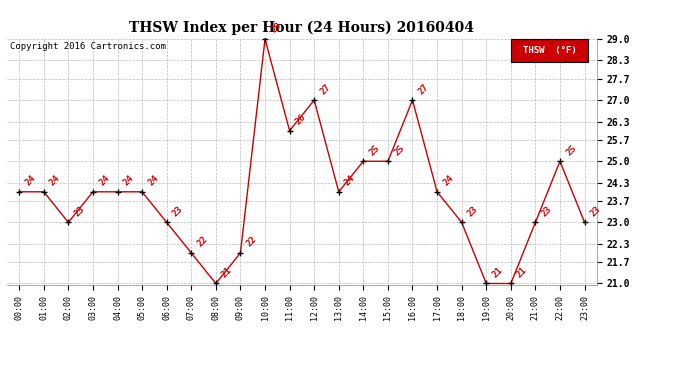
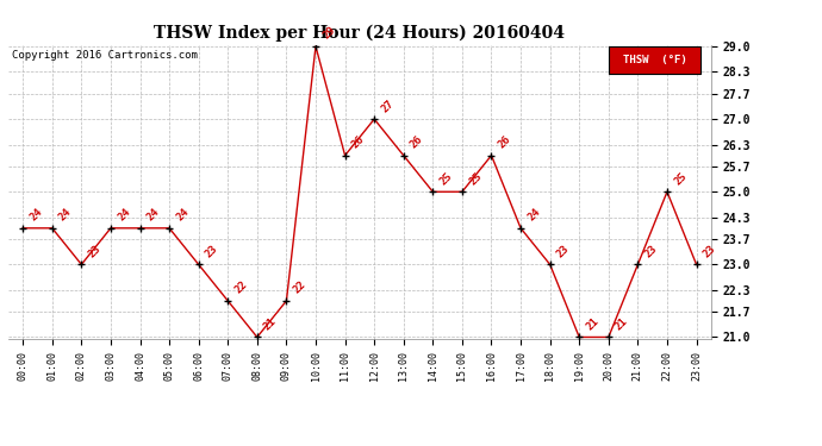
13:00: 24 -> 26
16:00: 27 -> 26
